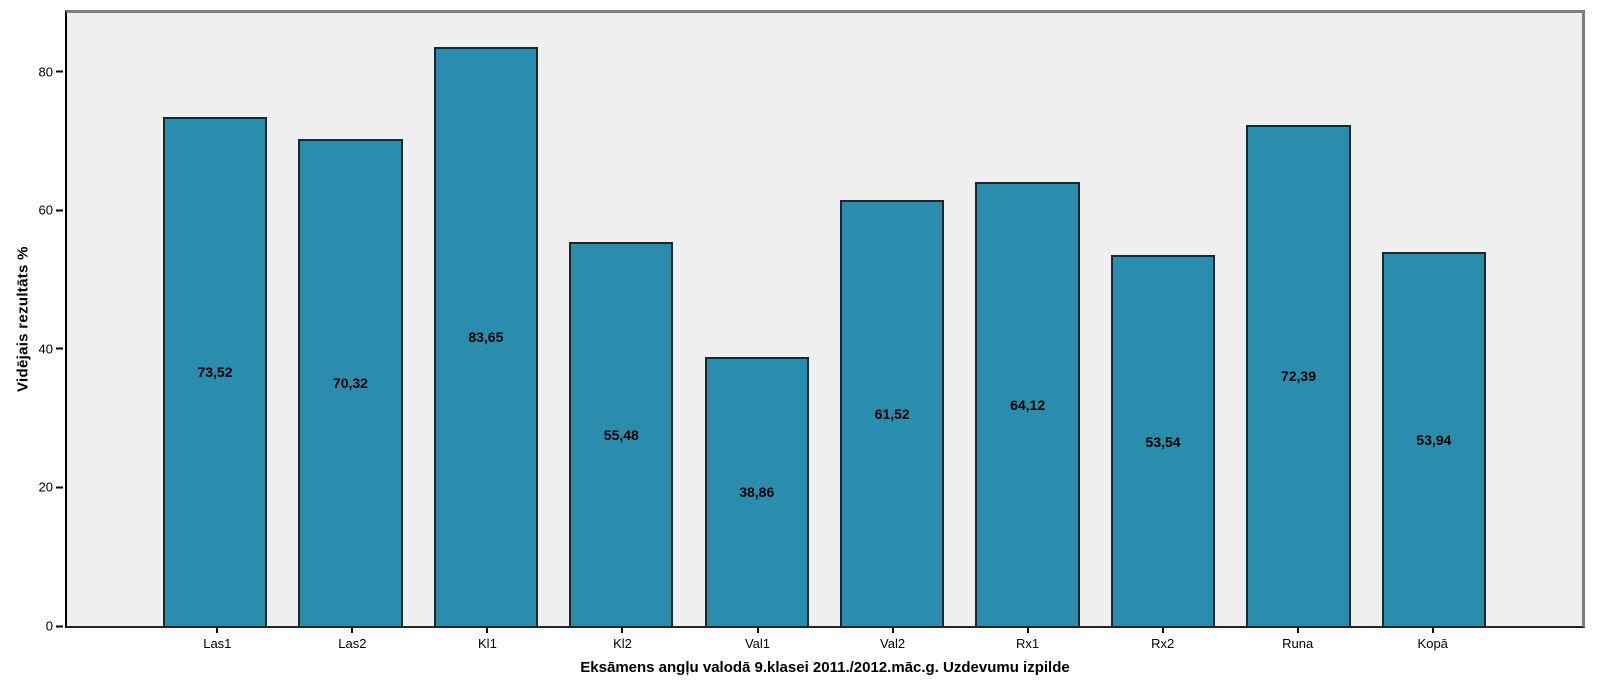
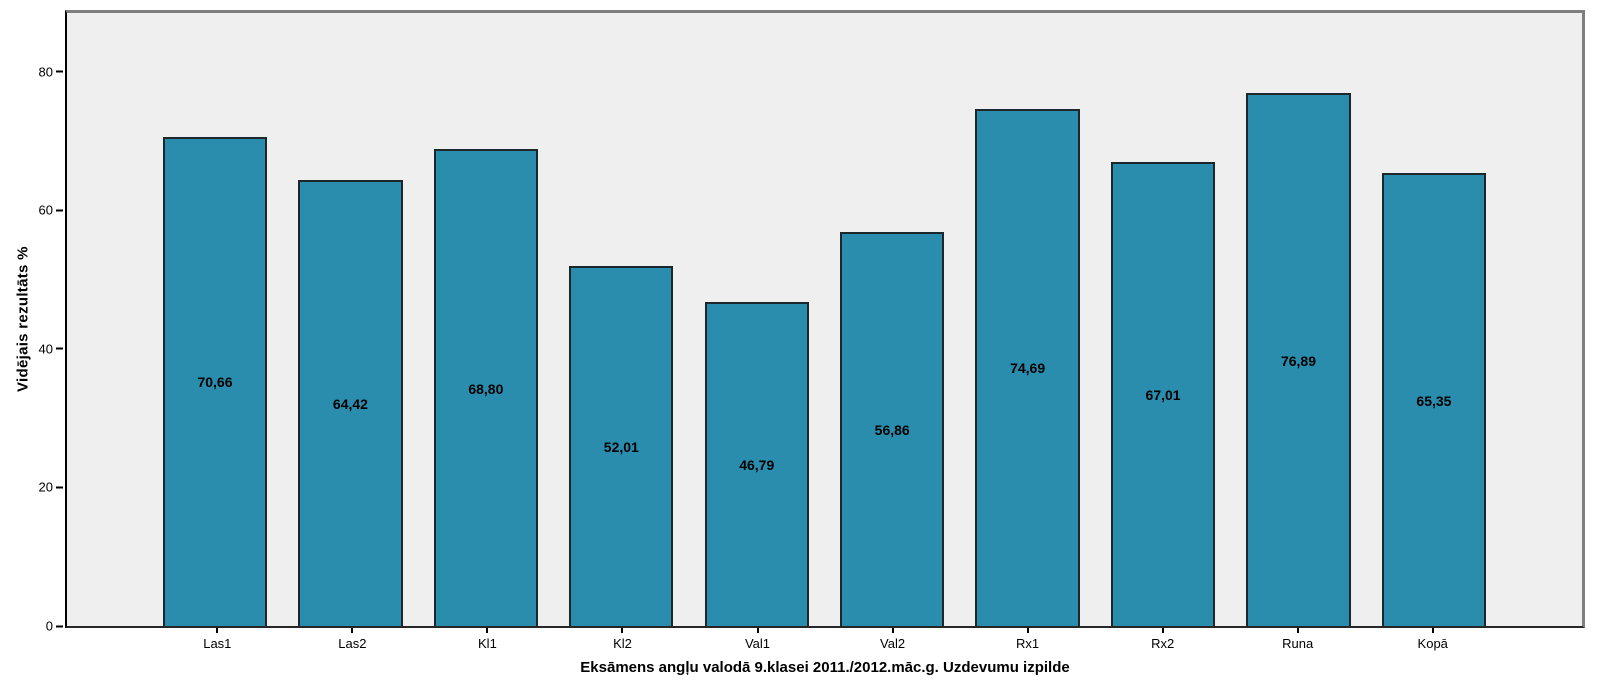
Las1: 73,52 -> 70,66
Las2: 70,32 -> 64,42
Kl1: 83,65 -> 68,80
Kl2: 55,48 -> 52,01
Val1: 38,86 -> 46,79
Val2: 61,52 -> 56,86
Rx1: 64,12 -> 74,69
Rx2: 53,54 -> 67,01
Runa: 72,39 -> 76,89
Kopā: 53,94 -> 65,35
